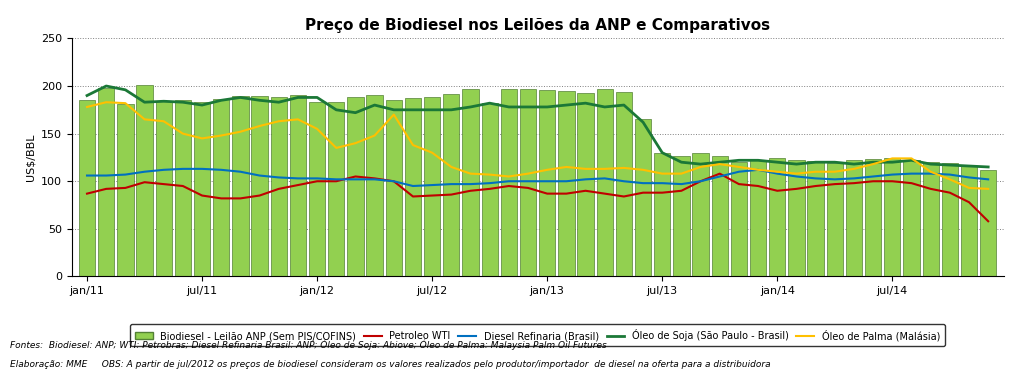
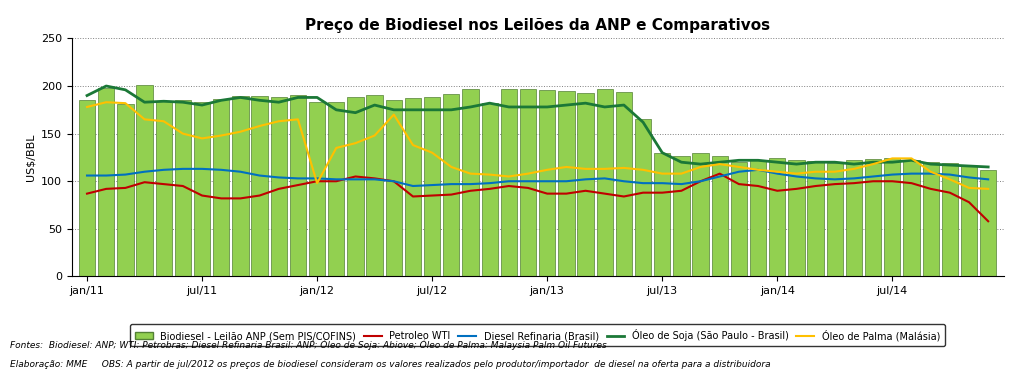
Óleo de Palma (Malásia)/jan/12: 155 -> 98
